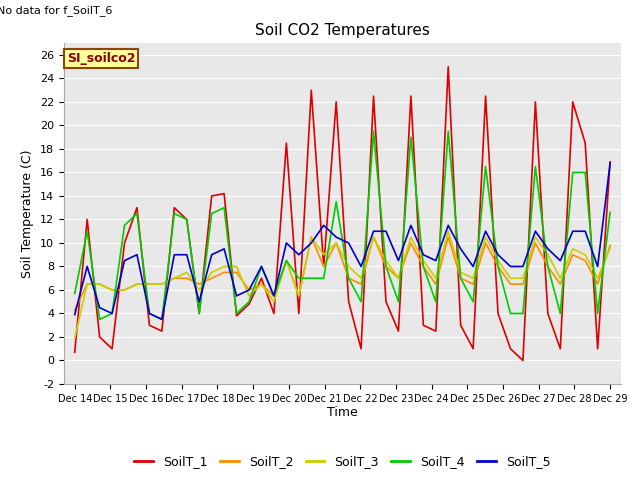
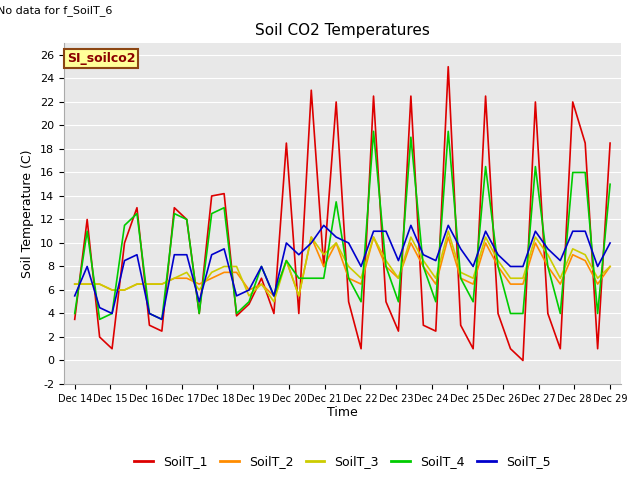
SoilT_1/Dec 14: 0.7 -> 3.5
SoilT_2/Dec 14: 4.3 -> 6.5
SoilT_3/Dec 14: 1.9 -> 6.5
SoilT_4/Dec 14: 5.7 -> 4.0
SoilT_5/Dec 14: 3.9 -> 5.5
SoilT_1/Dec 29: 16.9 -> 18.5
SoilT_2/Dec 29: 9.8 -> 8.0
SoilT_3/Dec 29: 9.6 -> 8.0
SoilT_4/Dec 29: 12.6 -> 15.0
SoilT_5/Dec 29: 16.8 -> 10.0
